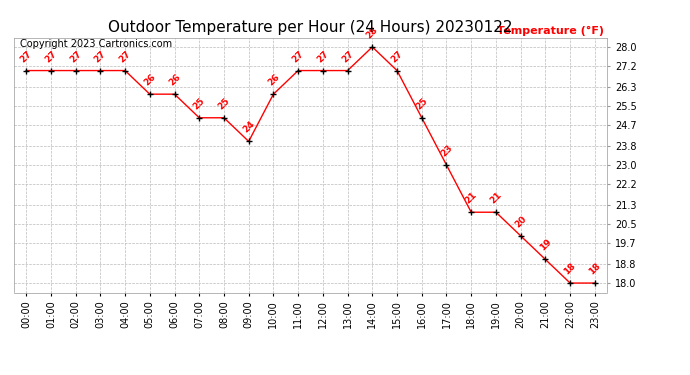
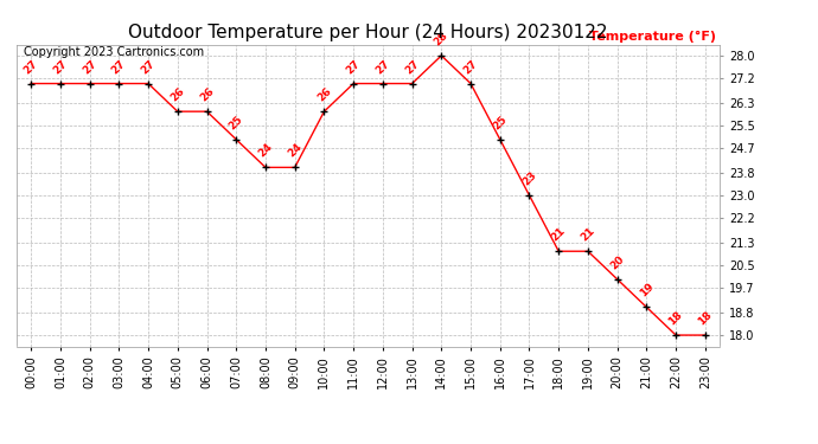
08:00: 25 -> 24
